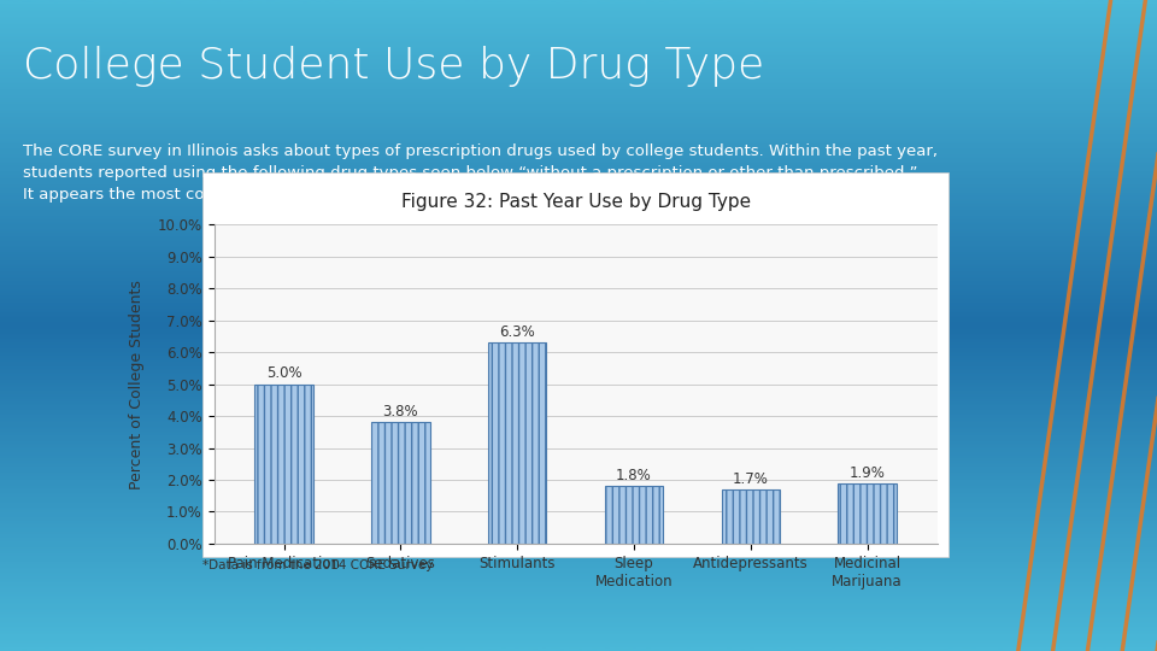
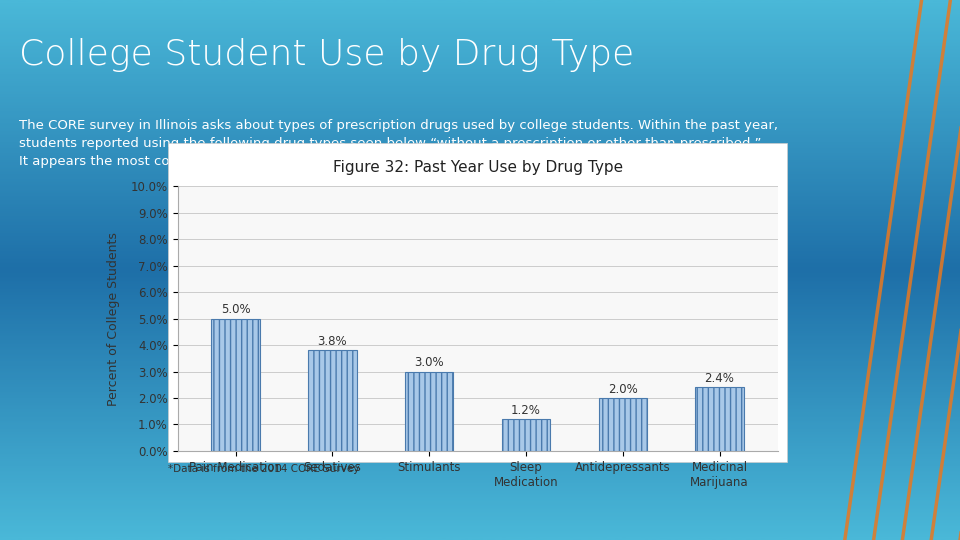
Stimulants: 6.3% -> 3.0%
Sleep Medication: 1.8% -> 1.2%
Antidepressants: 1.7% -> 2.0%
Medicinal Marijuana: 1.9% -> 2.4%
